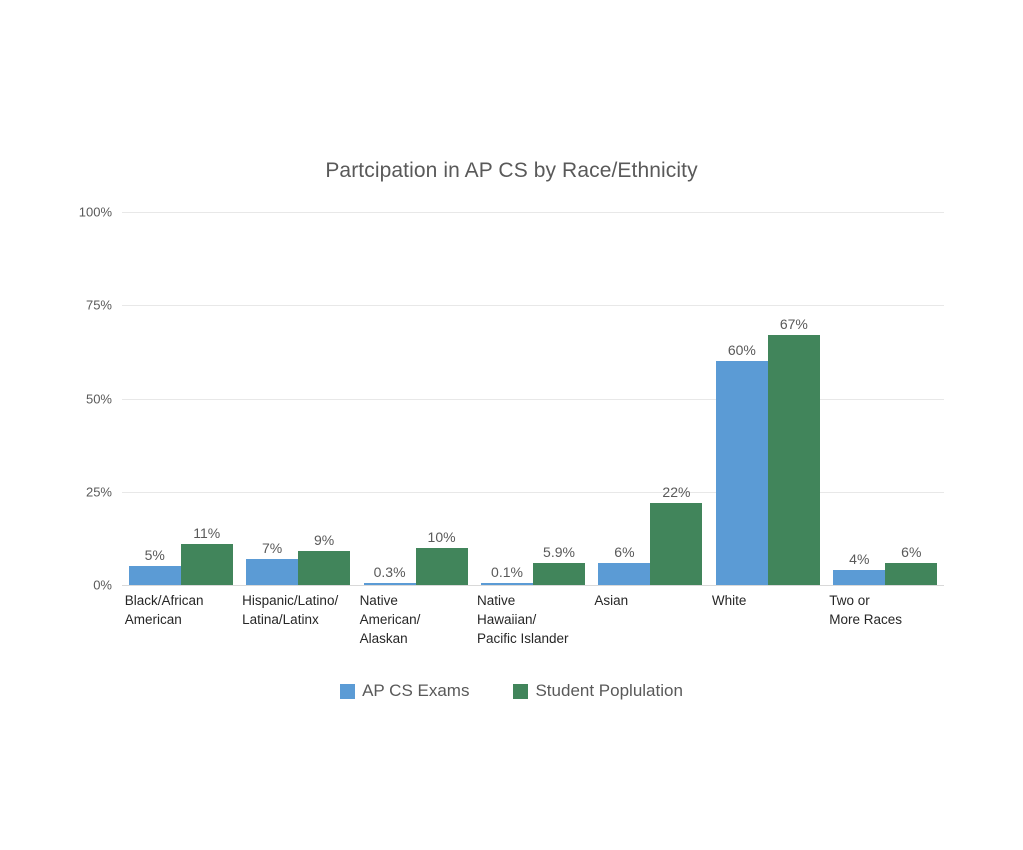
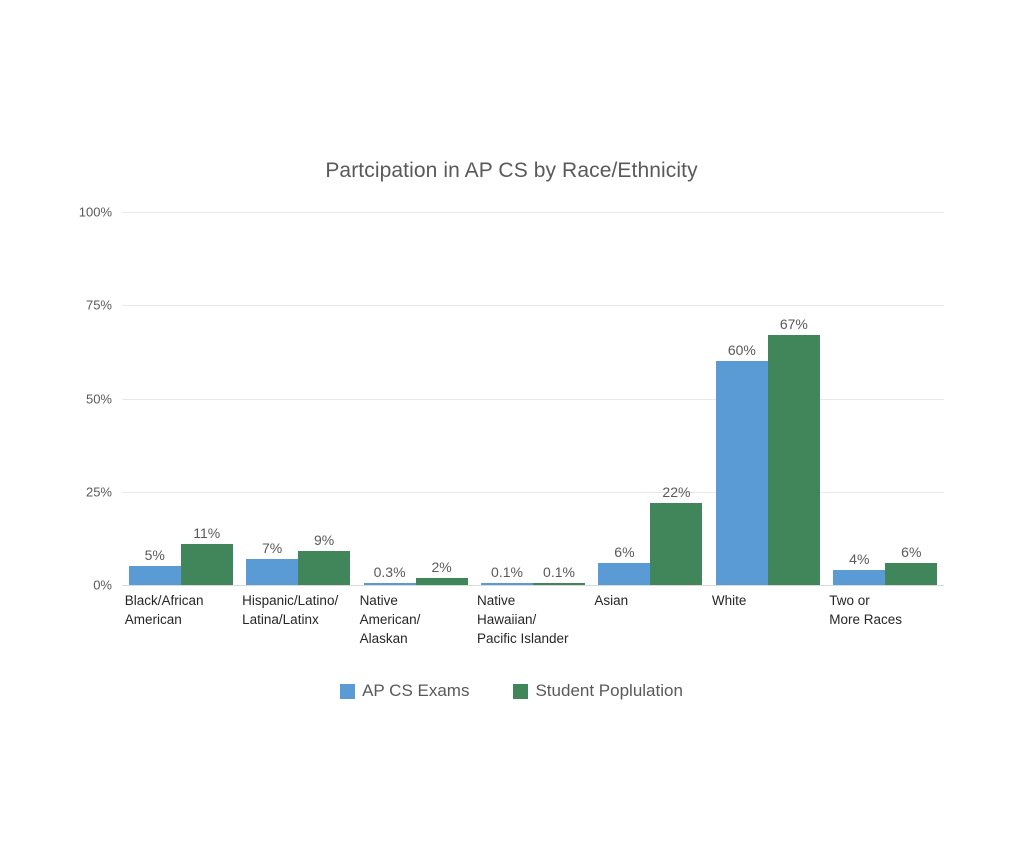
Student Poplulation/Native American/Alaskan: 10% -> 2%
Student Poplulation/Native Hawaiian/Pacific Islander: 5.9% -> 0.1%
